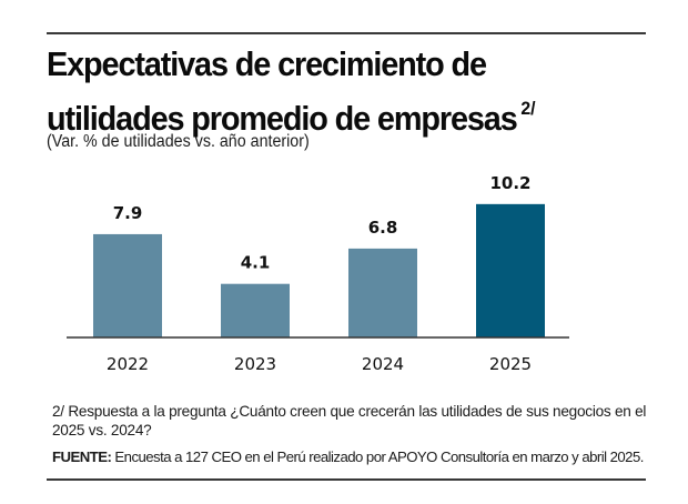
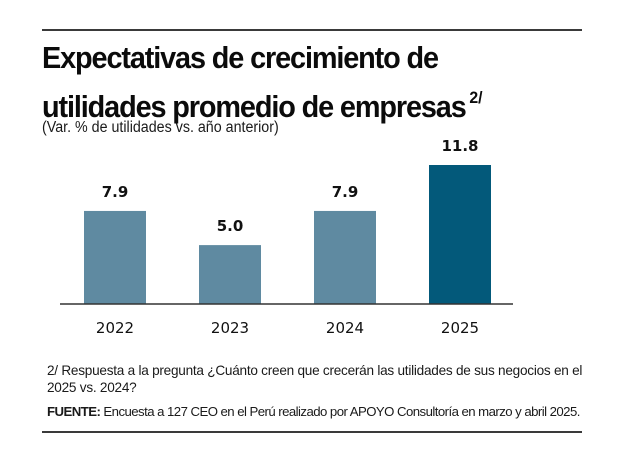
2023: 4.1 -> 5.0
2024: 6.8 -> 7.9
2025: 10.2 -> 11.8
